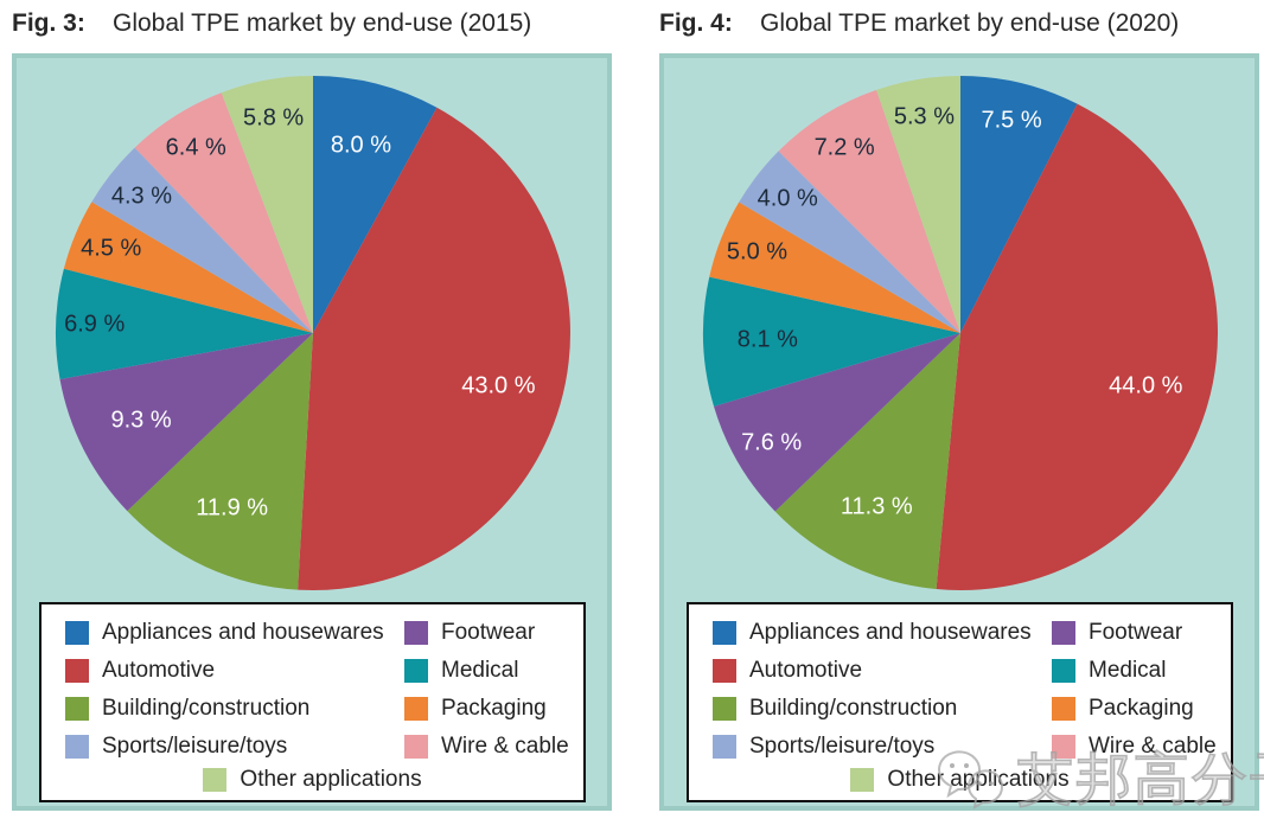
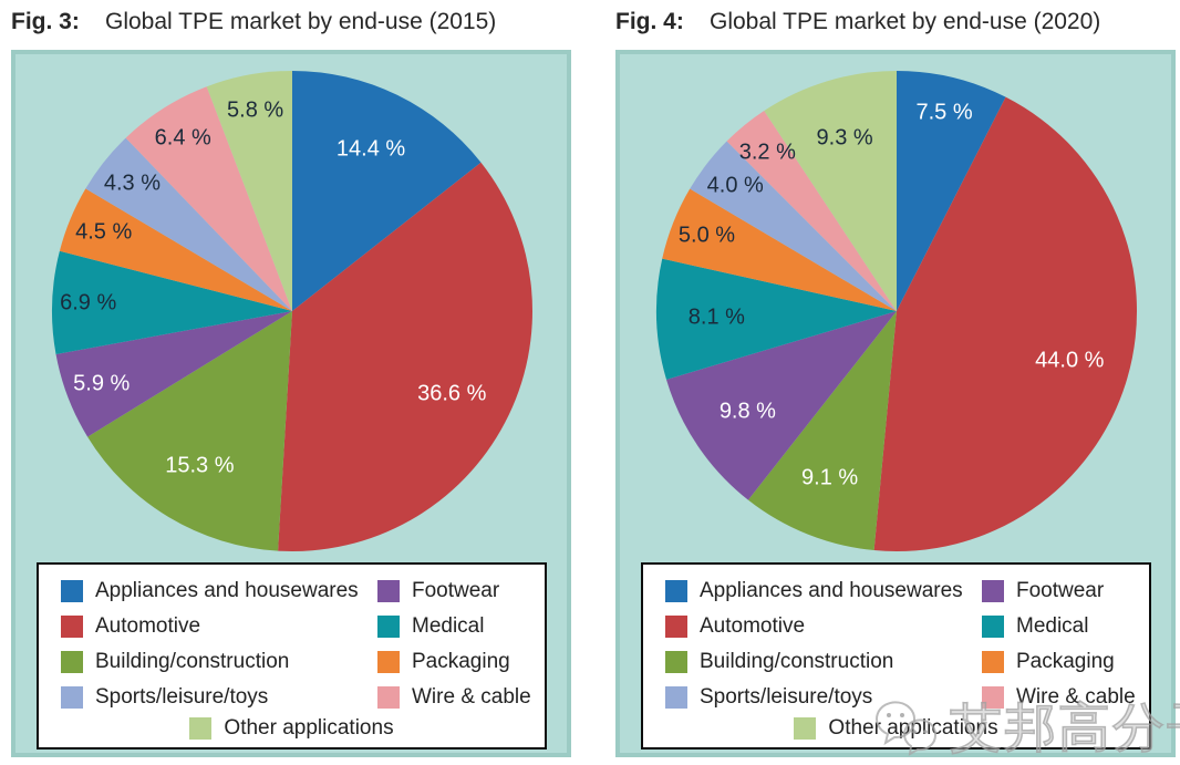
Global TPE market by end-use (2015)/Appliances and housewares: 8.0 -> 14.4
Global TPE market by end-use (2015)/Automotive: 43.0 -> 36.6
Global TPE market by end-use (2015)/Building/construction: 11.9 -> 15.3
Global TPE market by end-use (2015)/Footwear: 9.3 -> 5.9
Global TPE market by end-use (2020)/Building/construction: 11.3 -> 9.1
Global TPE market by end-use (2020)/Footwear: 7.6 -> 9.8
Global TPE market by end-use (2020)/Wire & cable: 7.2 -> 3.2
Global TPE market by end-use (2020)/Other applications: 5.3 -> 9.3
